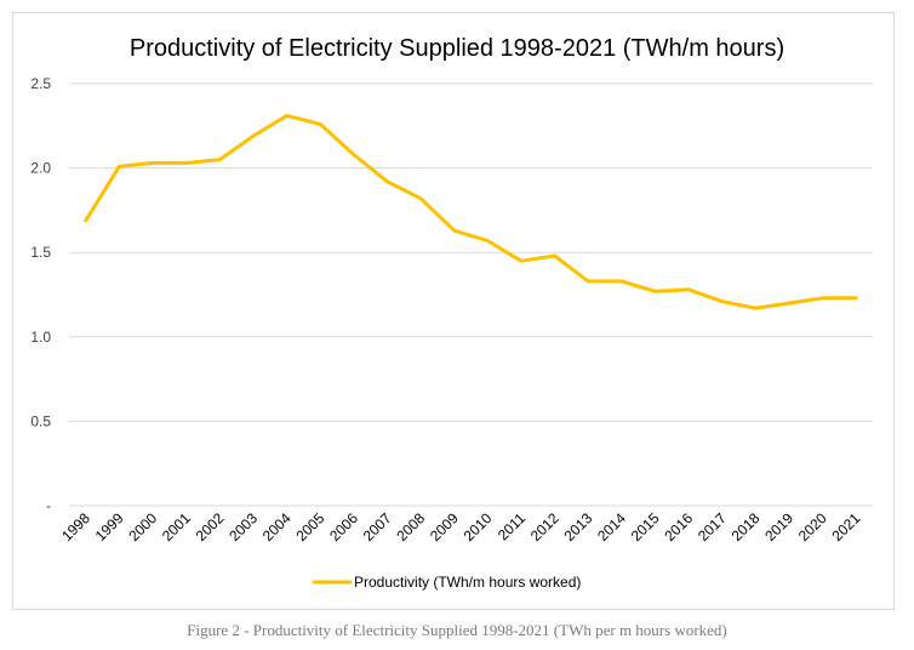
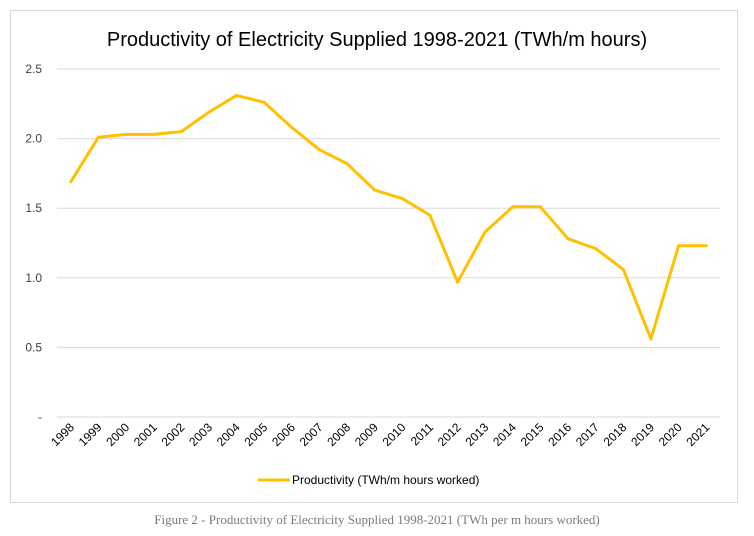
2012: 1.48 -> 0.97
2014: 1.33 -> 1.51
2015: 1.27 -> 1.51
2018: 1.17 -> 1.06
2019: 1.20 -> 0.56
